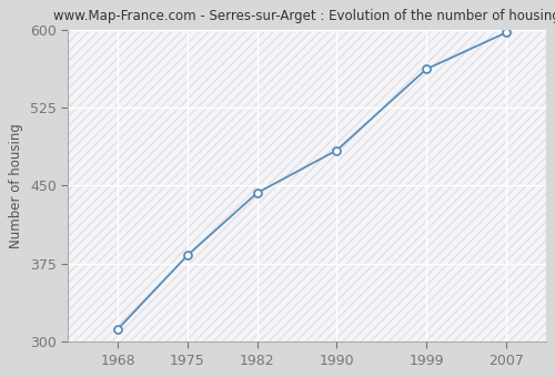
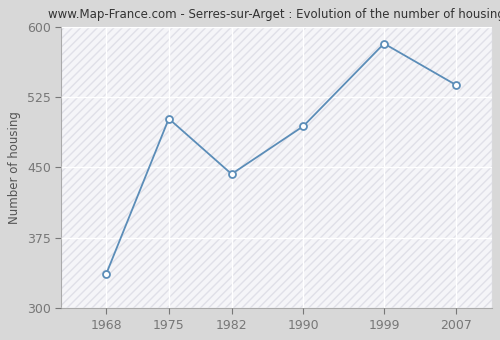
1968: 312 -> 336
1975: 383 -> 502
1990: 484 -> 494
1999: 562 -> 582
2007: 597 -> 538
